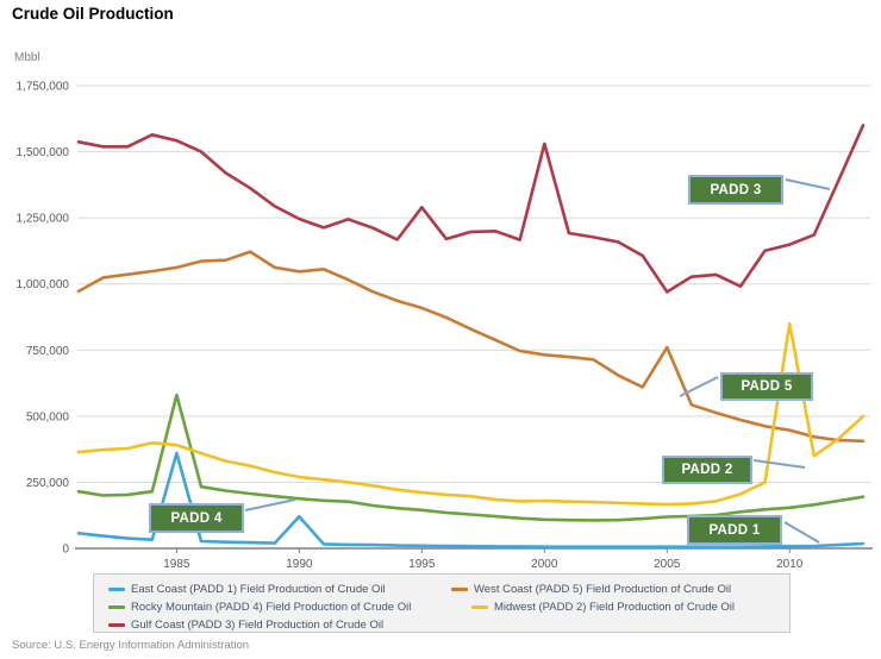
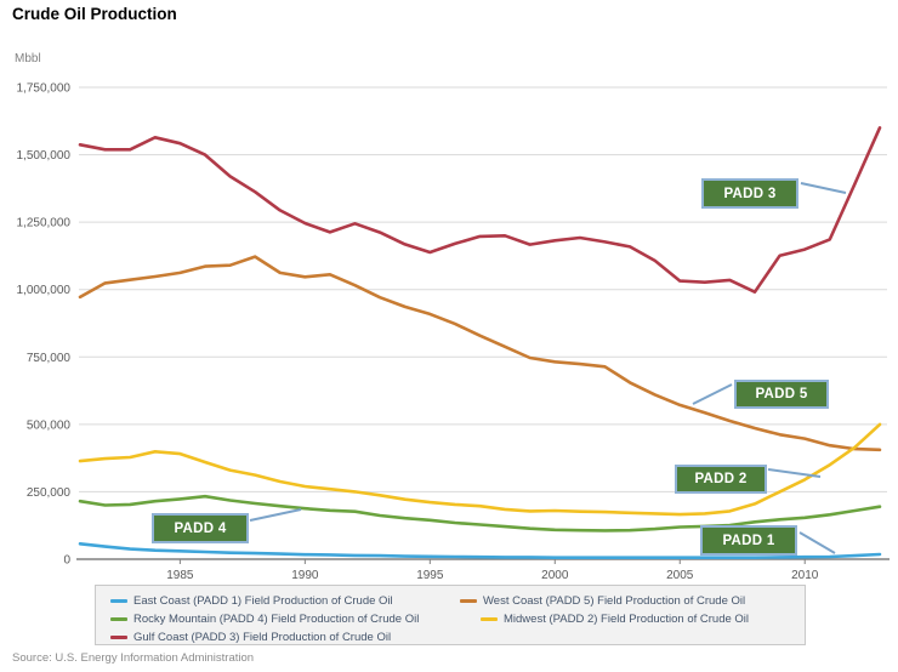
East Coast (PADD 1) Field Production of Crude Oil/1985: 360000 -> 30000
Rocky Mountain (PADD 4) Field Production of Crude Oil/1985: 580000 -> 220000
East Coast (PADD 1) Field Production of Crude Oil/1990: 120000 -> 20000
Gulf Coast (PADD 3) Field Production of Crude Oil/1995: 1290000 -> 1140000
Gulf Coast (PADD 3) Field Production of Crude Oil/2000: 1530000 -> 1180000
West Coast (PADD 5) Field Production of Crude Oil/2005: 760000 -> 570000
Gulf Coast (PADD 3) Field Production of Crude Oil/2005: 970000 -> 1030000
Midwest (PADD 2) Field Production of Crude Oil/2010: 850000 -> 300000
